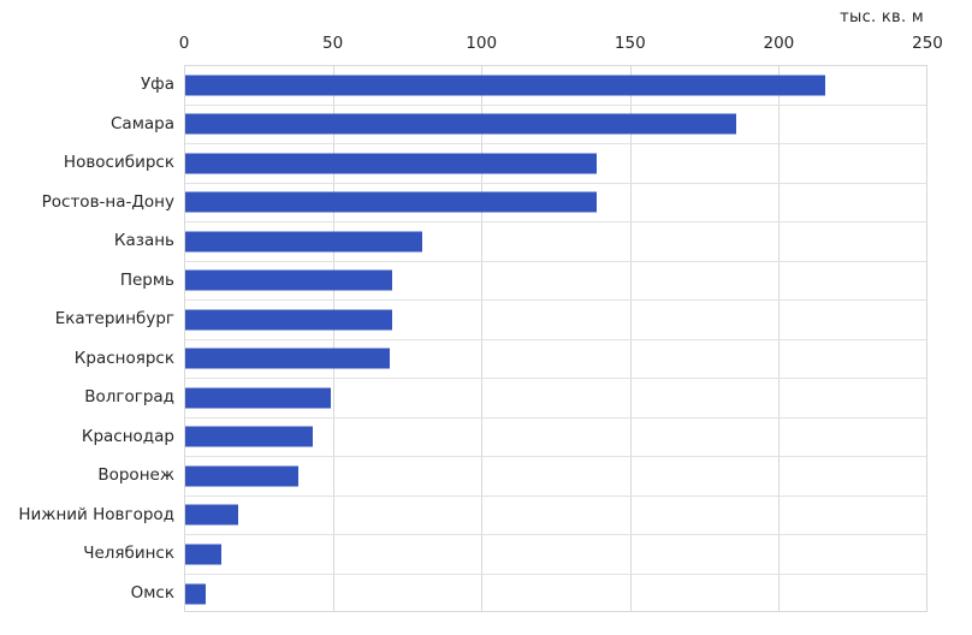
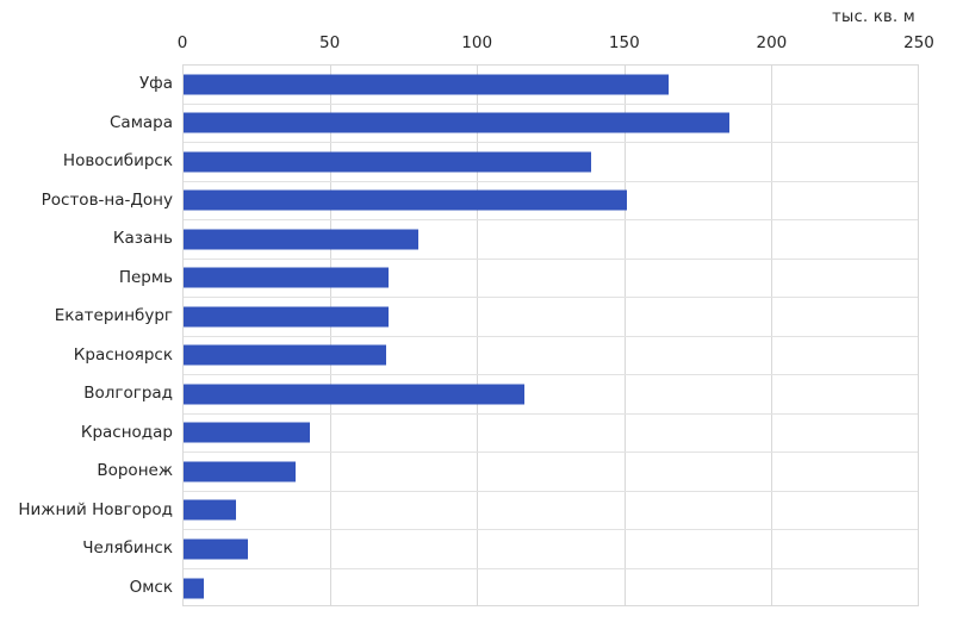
Уфа: 216 -> 165
Ростов-на-Дону: 139 -> 151
Волгоград: 49 -> 116
Челябинск: 12 -> 22
